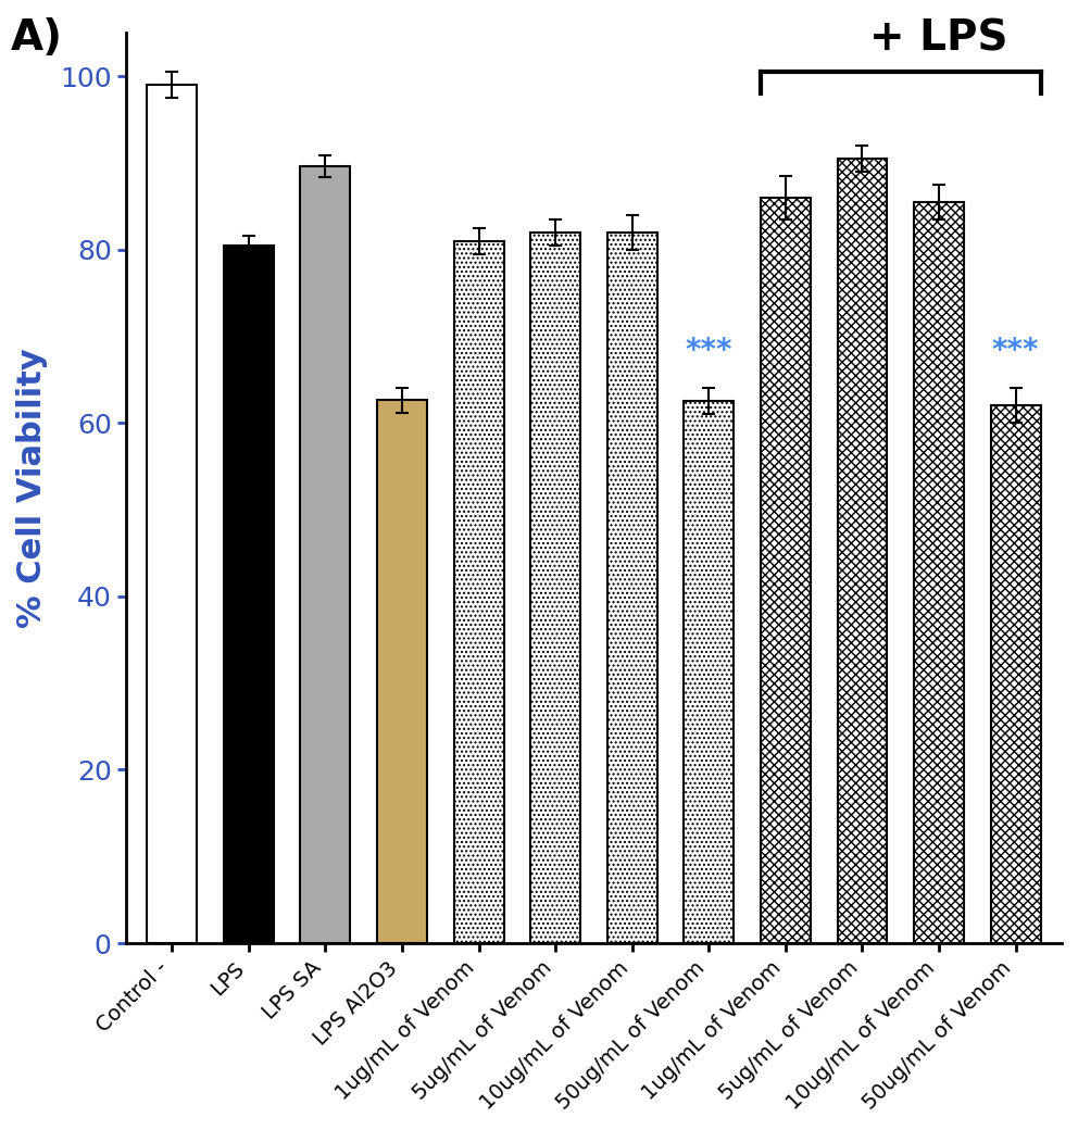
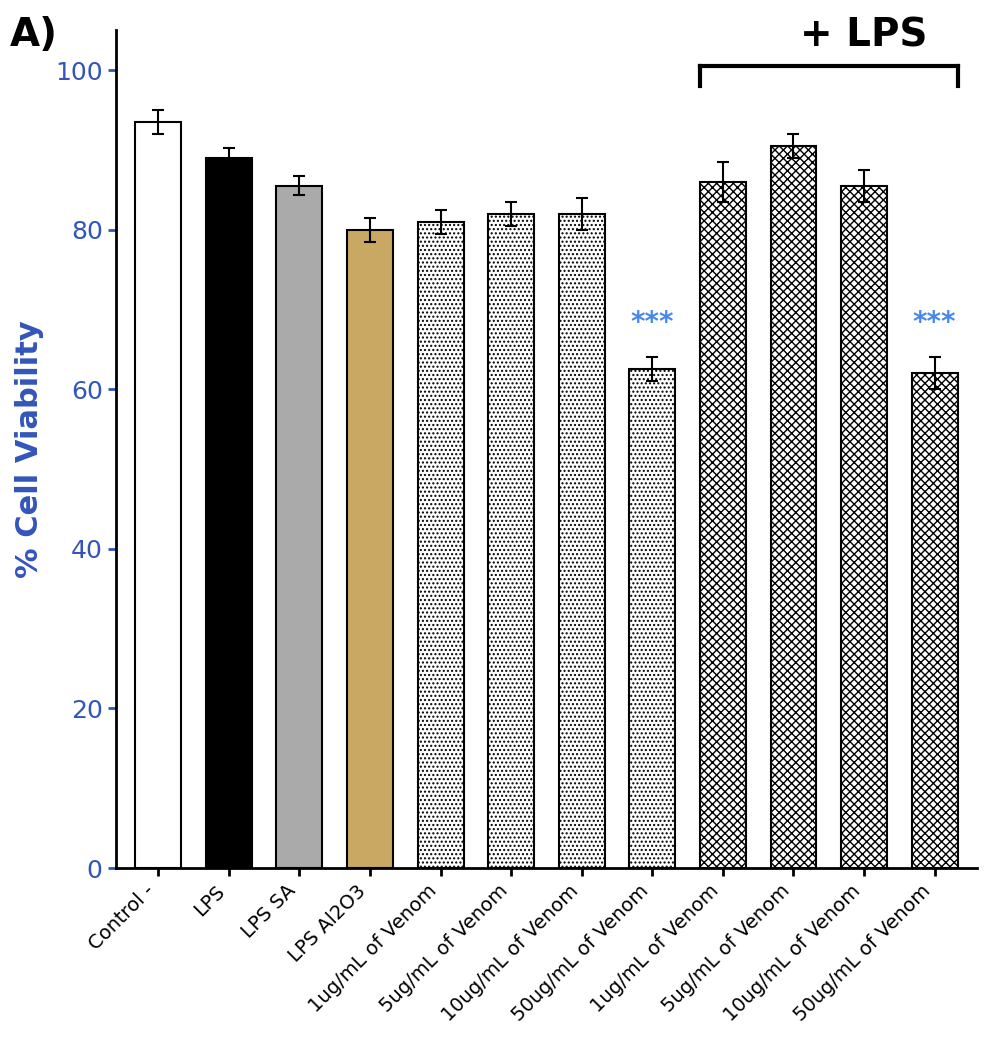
Control -: 99.0 -> 93.5
LPS: 80.4 -> 89.0
LPS SA: 89.6 -> 85.5
LPS Al2O3: 62.6 -> 80.0
